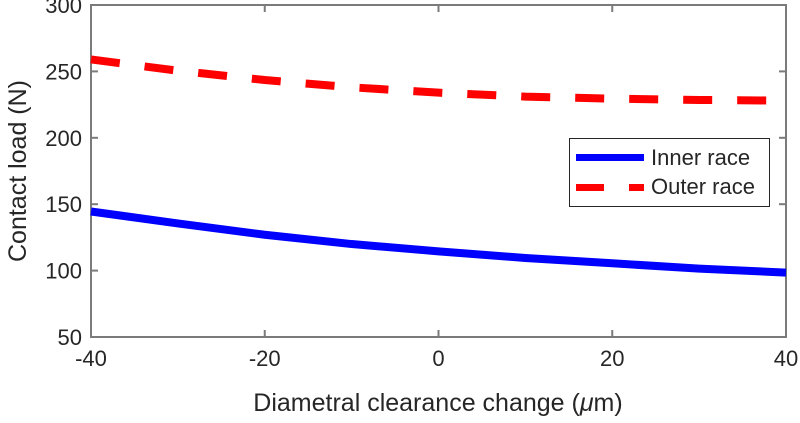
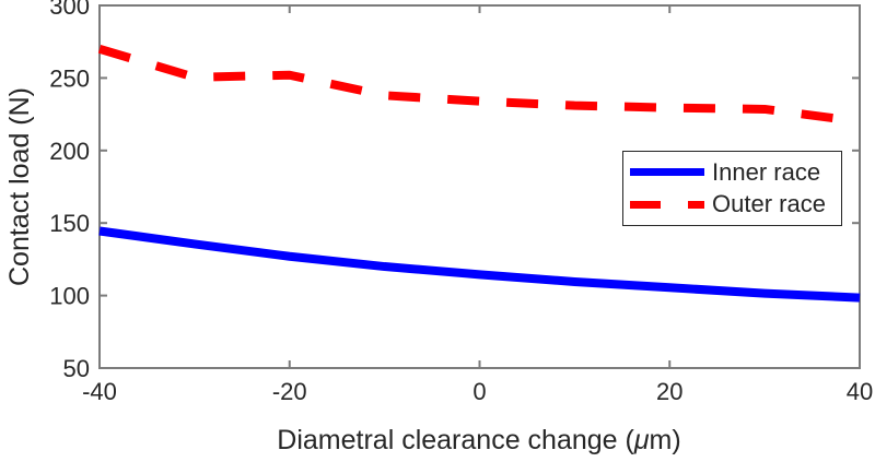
Outer race/-40: 259 -> 270
Outer race/-20: 244 -> 252
Outer race/40: 228 -> 220
